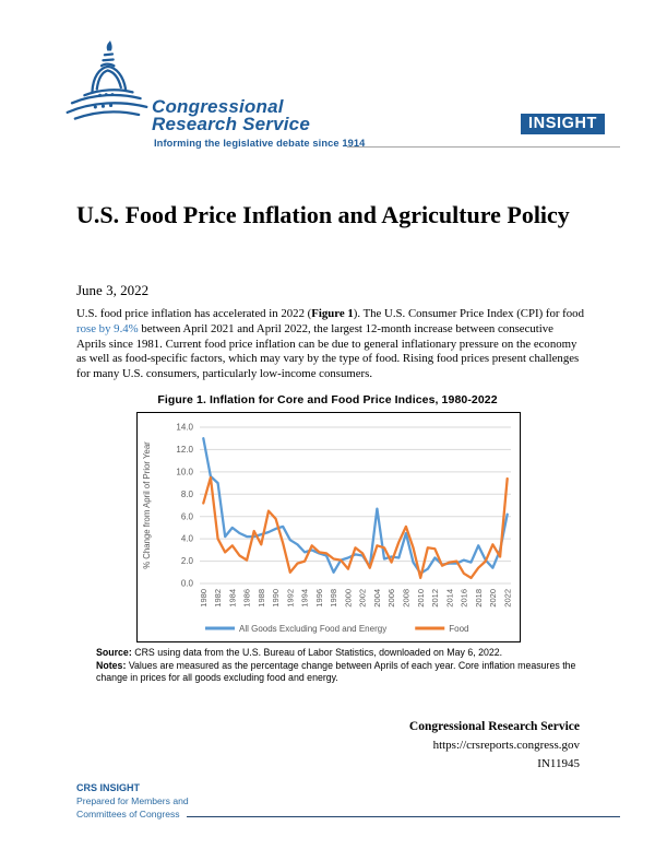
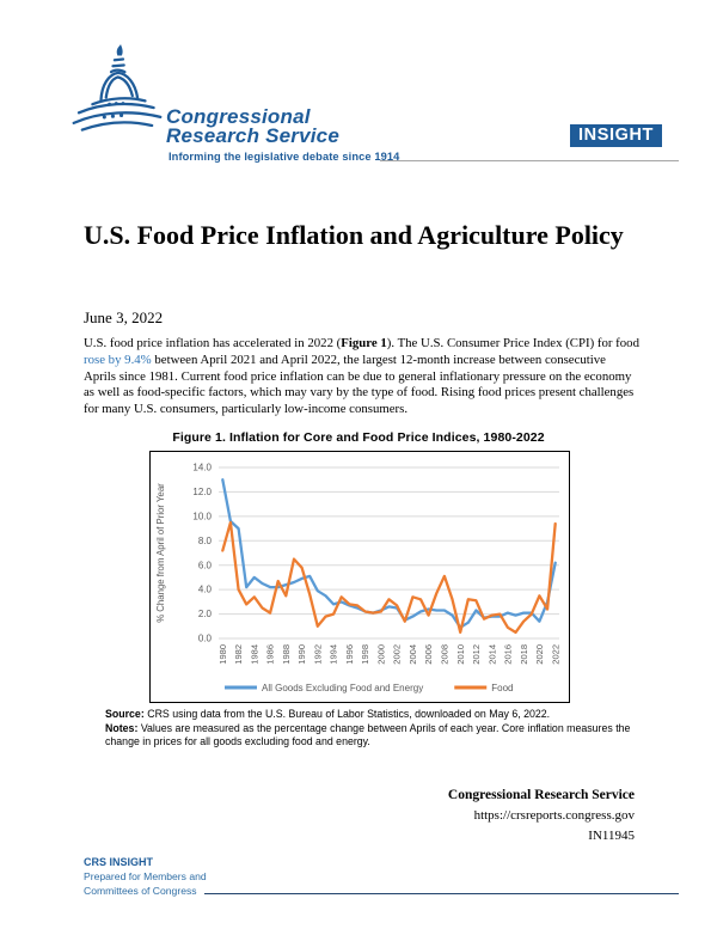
All Goods Excluding Food and Energy/1998: 1.0 -> 2.2
Food/2000: 1.3 -> 2.2
All Goods Excluding Food and Energy/2004: 6.7 -> 1.8
All Goods Excluding Food and Energy/2008: 4.5 -> 2.3
All Goods Excluding Food and Energy/2018: 3.4 -> 2.1
